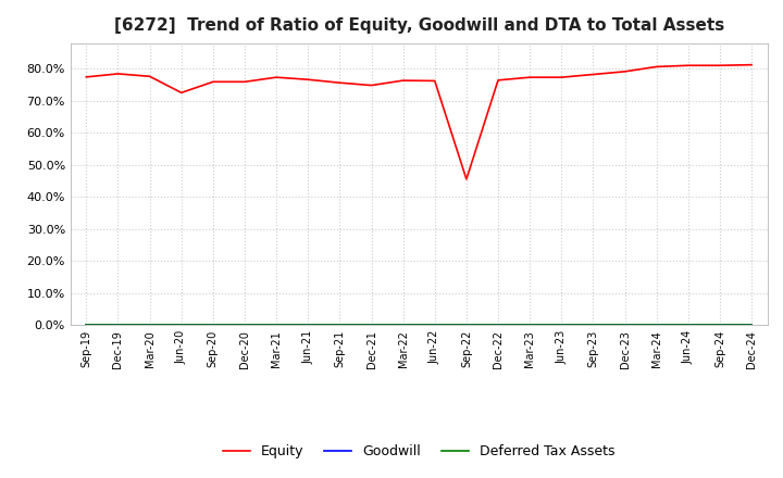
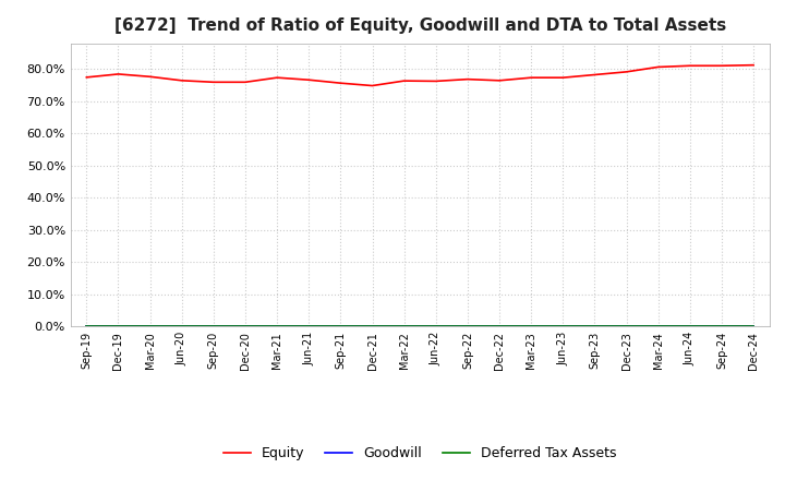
Equity/Jun-20: 72.5% -> 76.4%
Equity/Sep-22: 45.5% -> 76.8%
